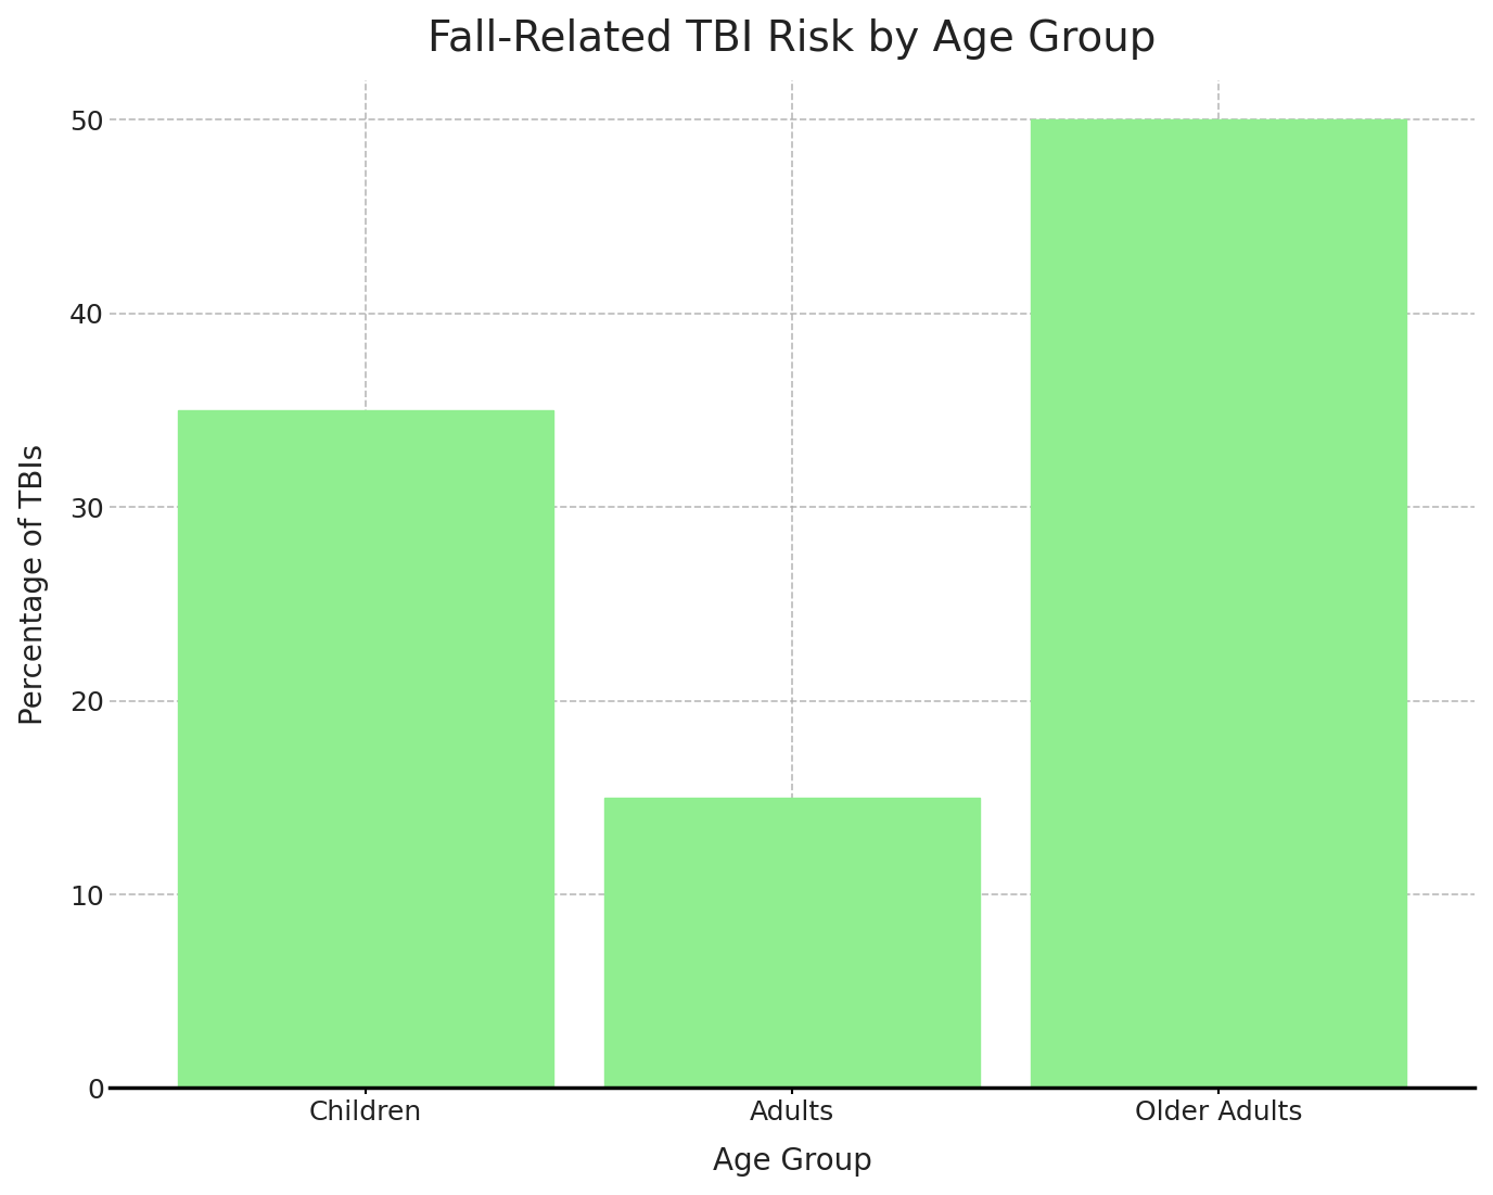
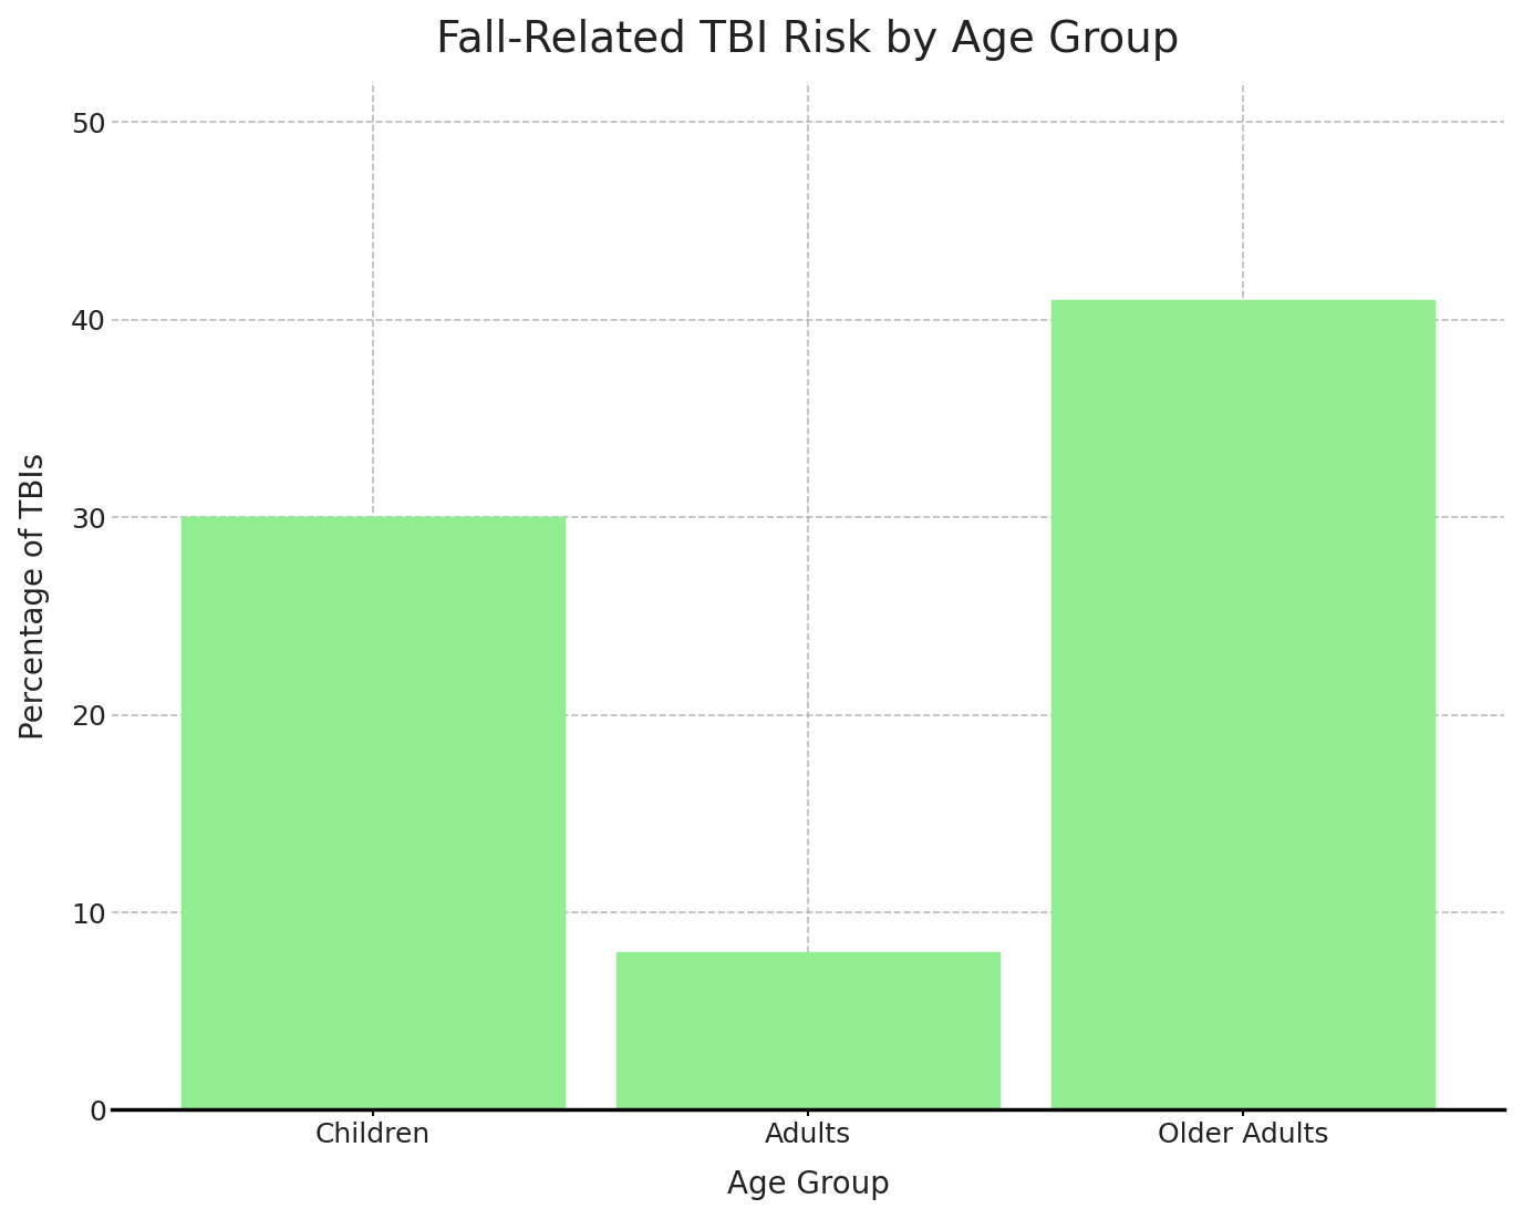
Children: 35 -> 30
Adults: 15 -> 8
Older Adults: 50 -> 41
